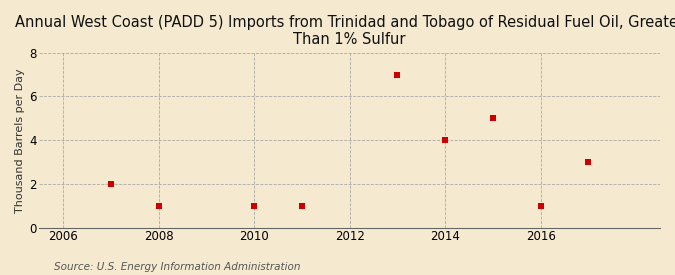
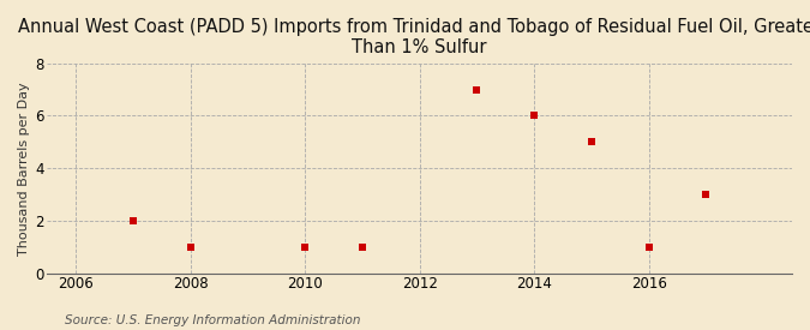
2014: 4 -> 6
